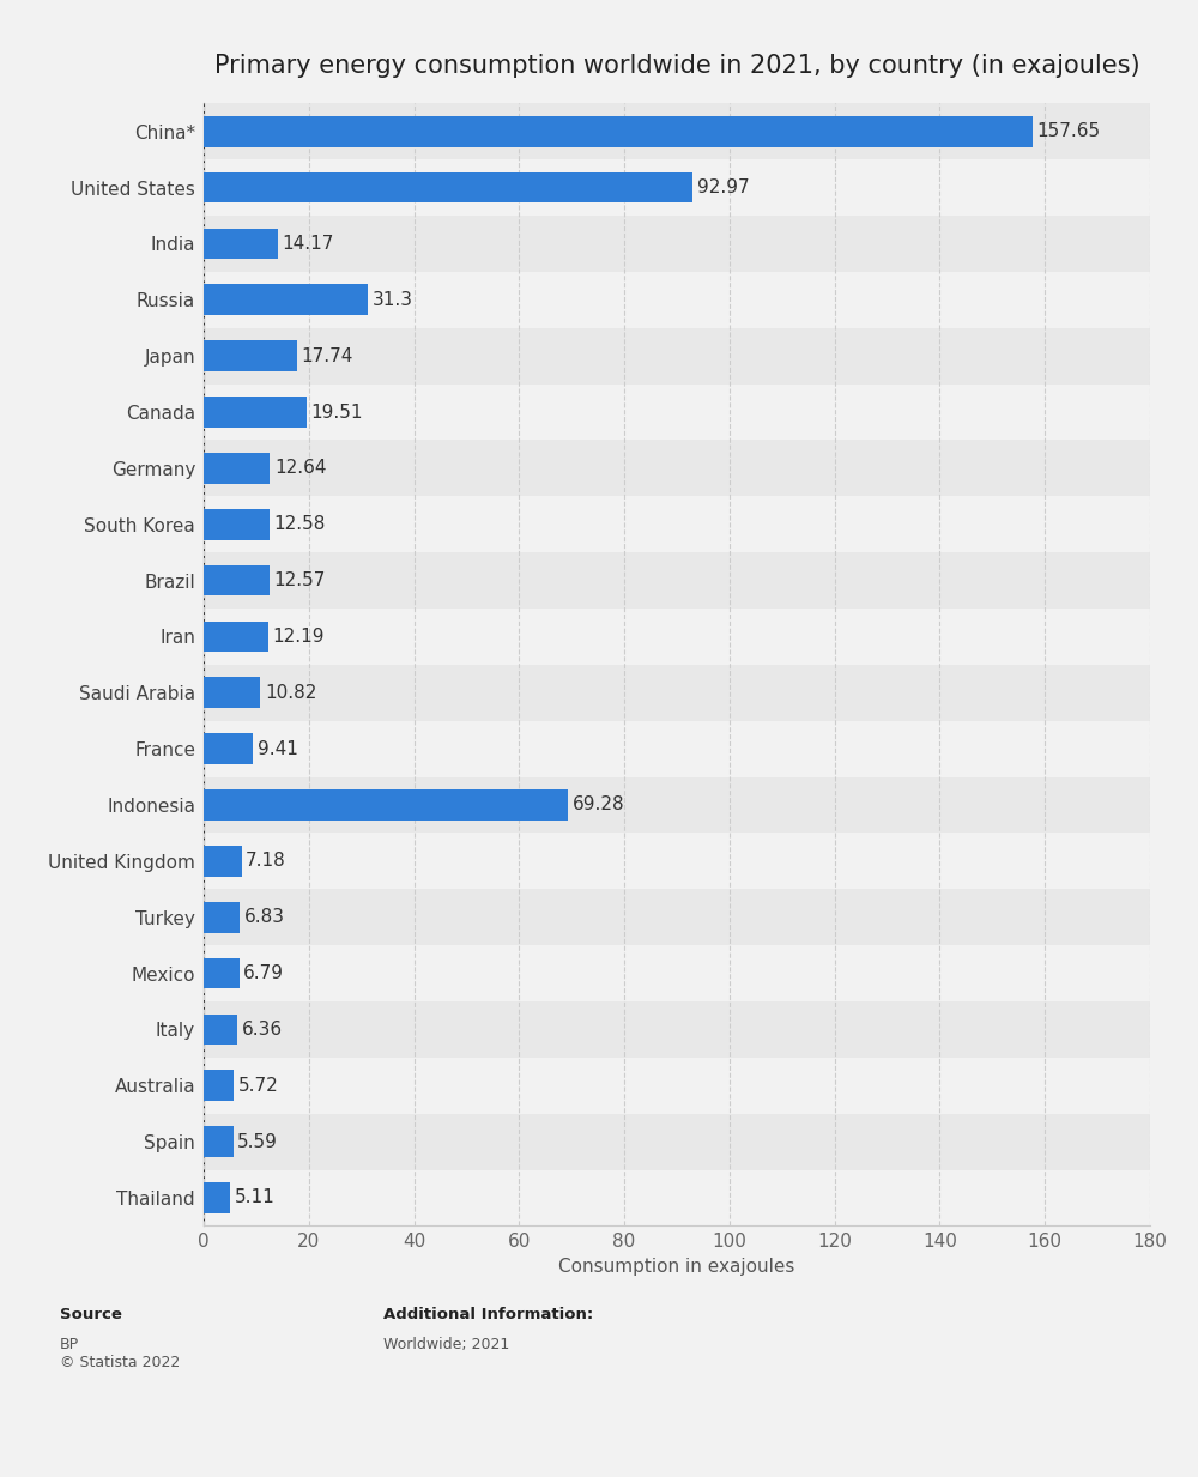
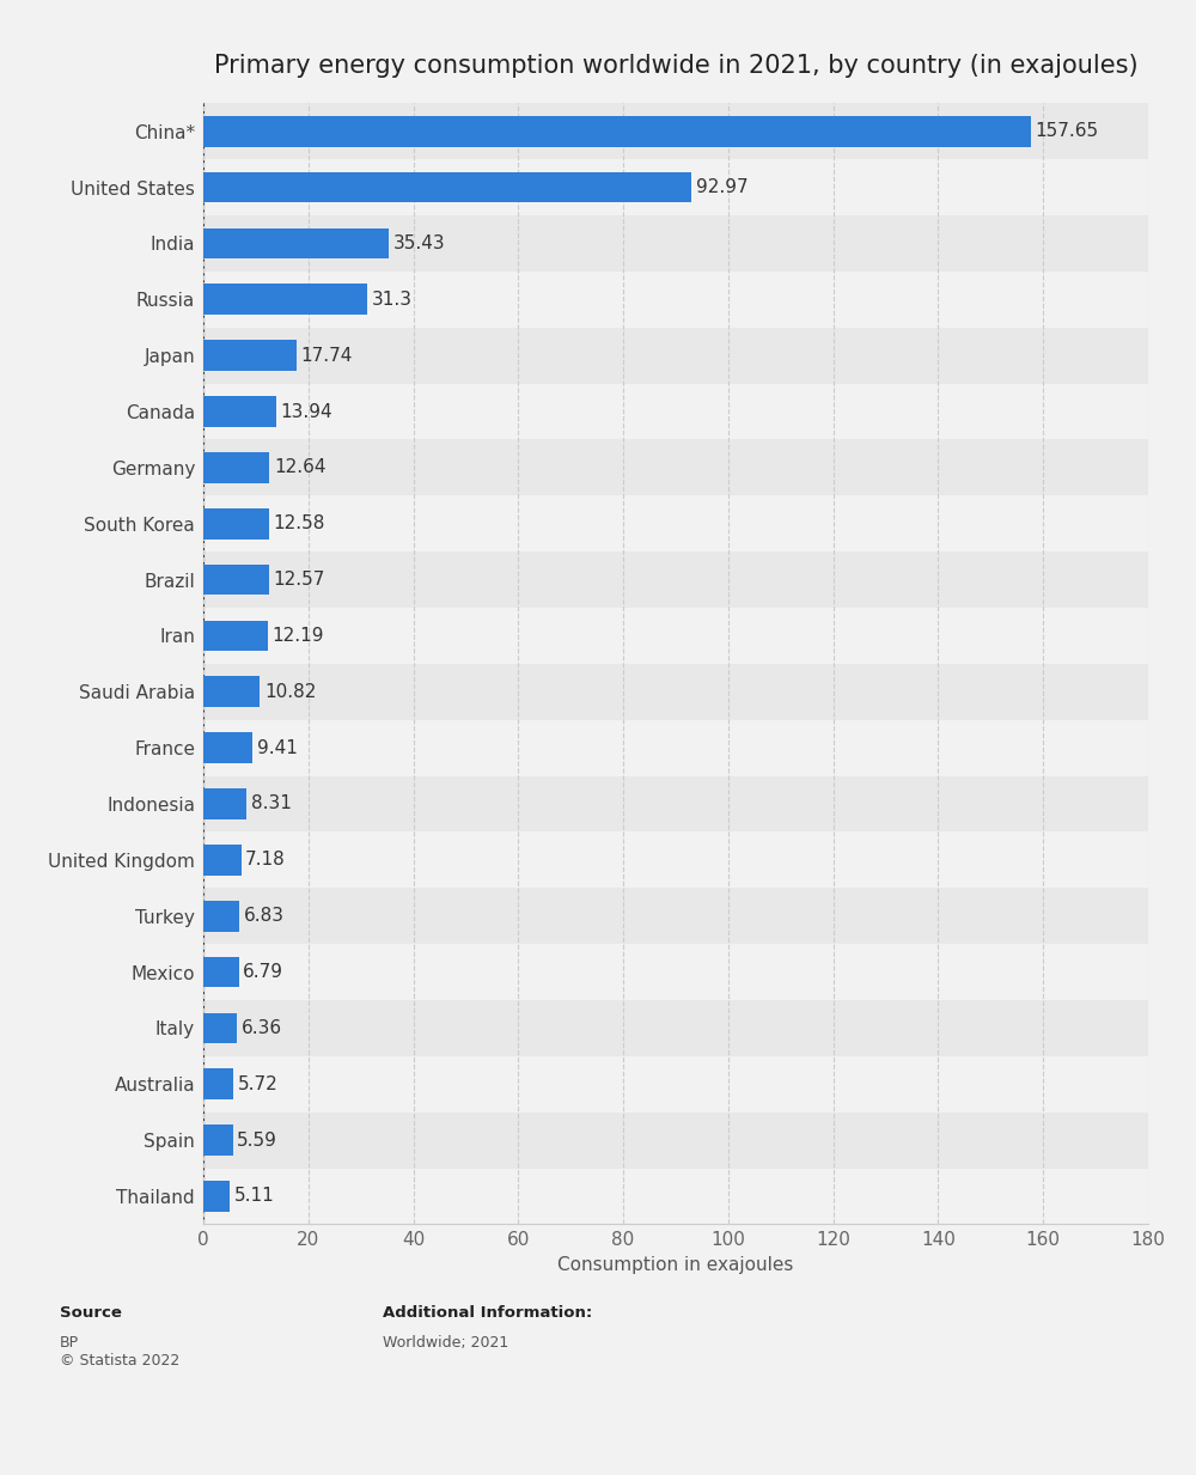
India: 14.17 -> 35.43
Canada: 19.51 -> 13.94
Indonesia: 69.28 -> 8.31
